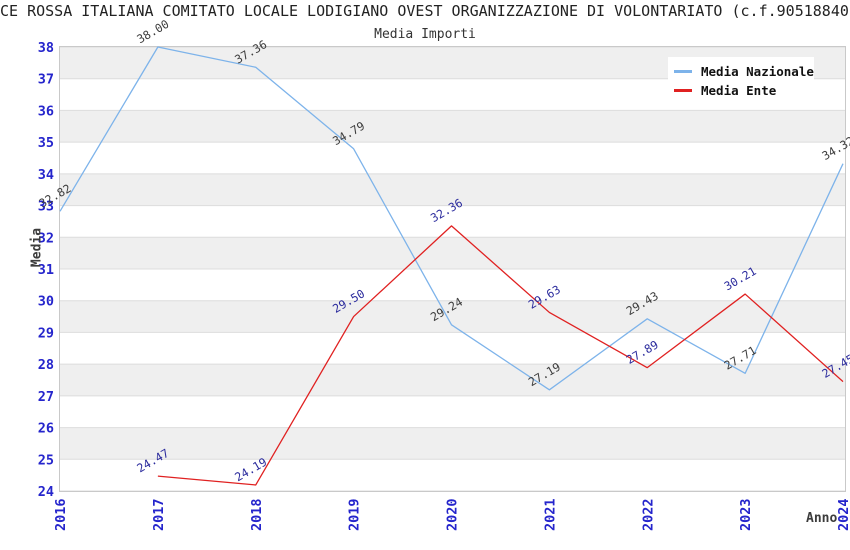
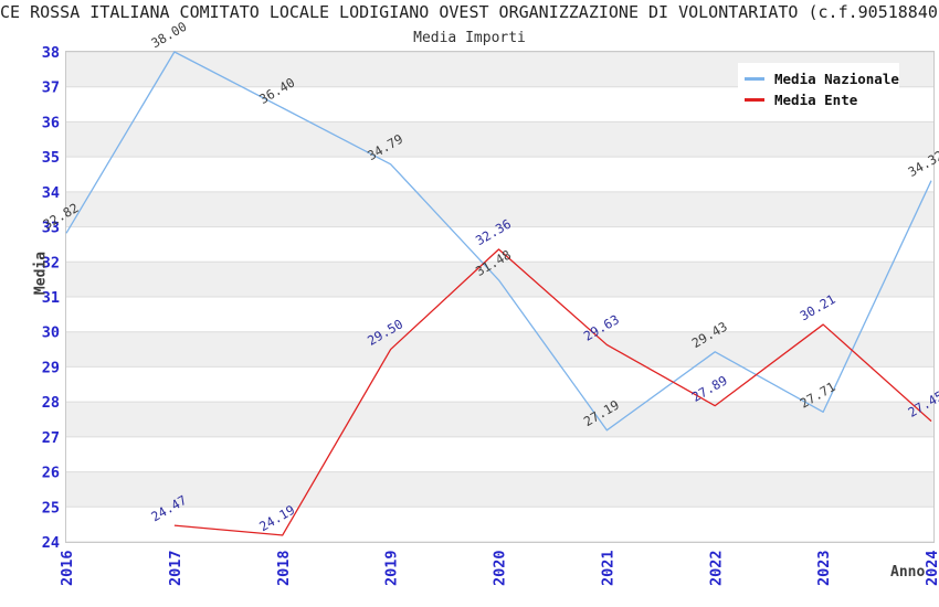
Media Nazionale/2018: 37.36 -> 36.40
Media Nazionale/2020: 29.24 -> 31.48
